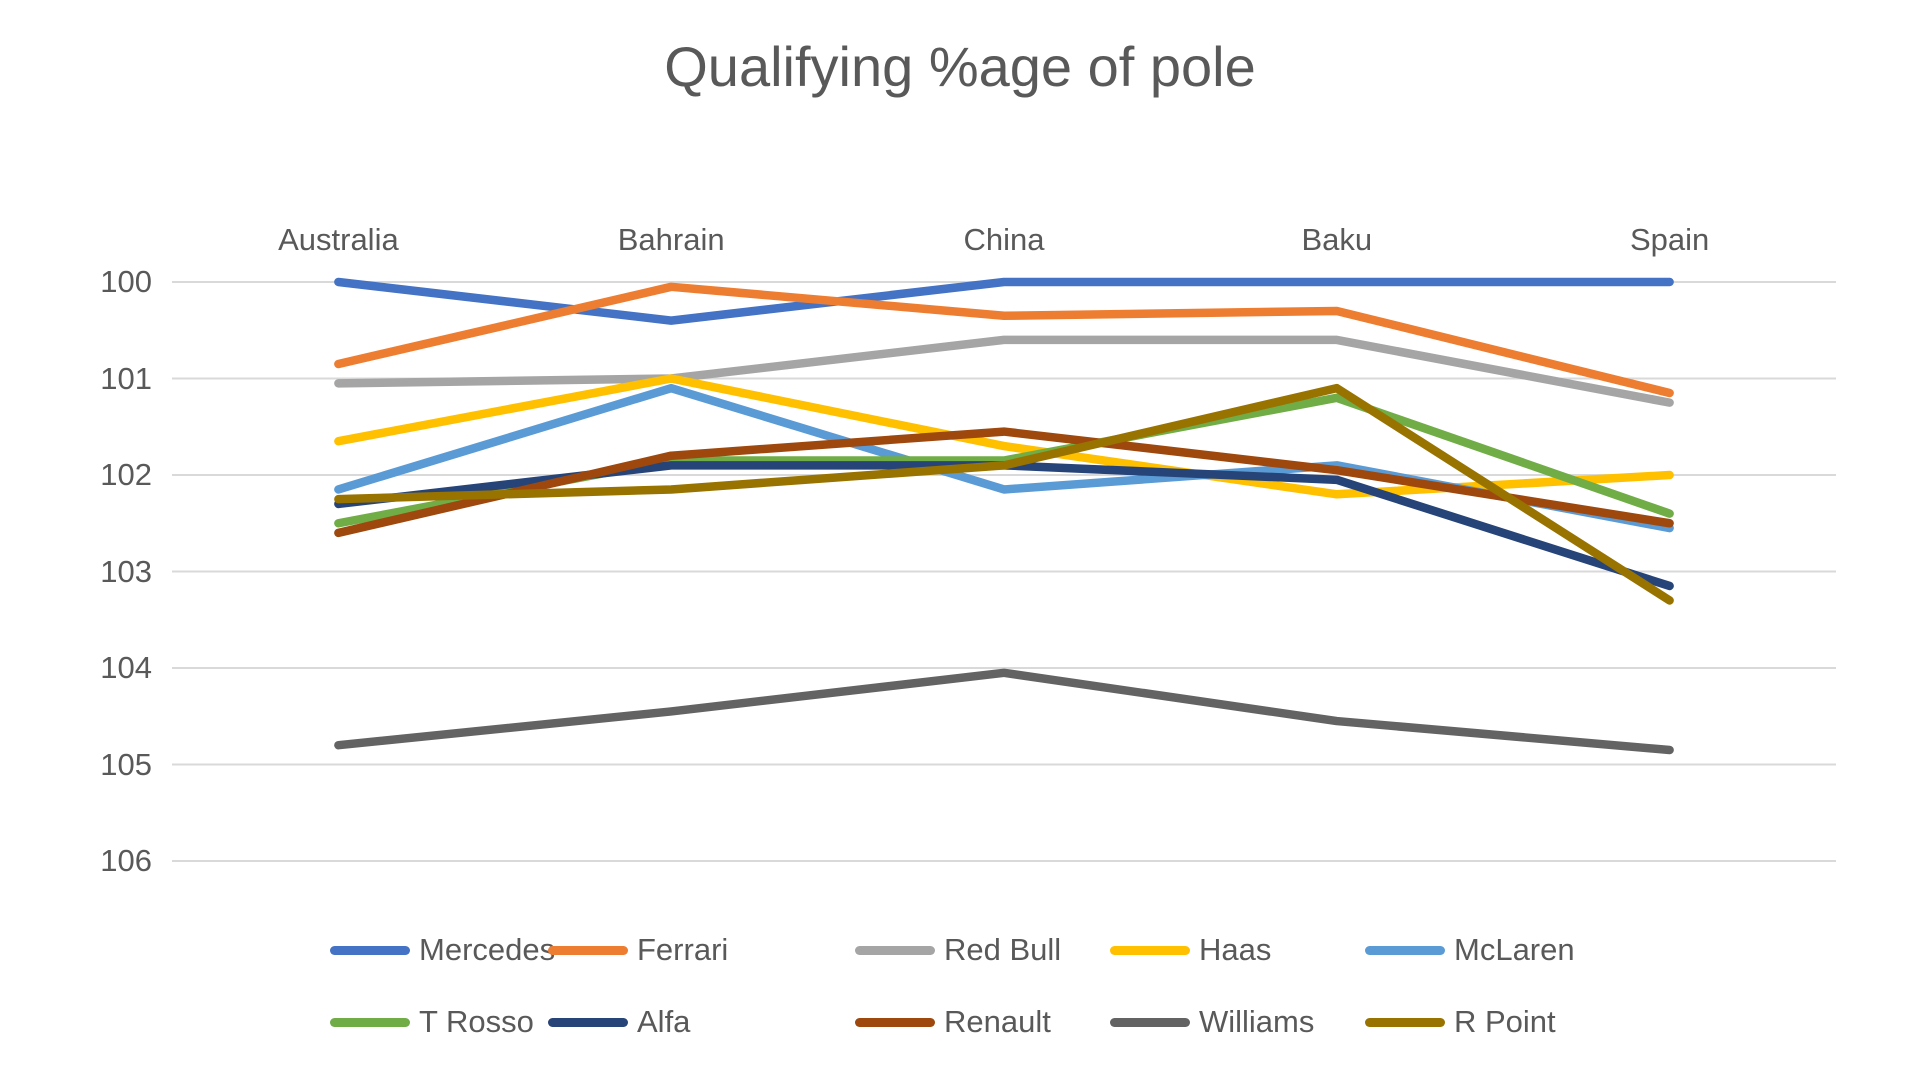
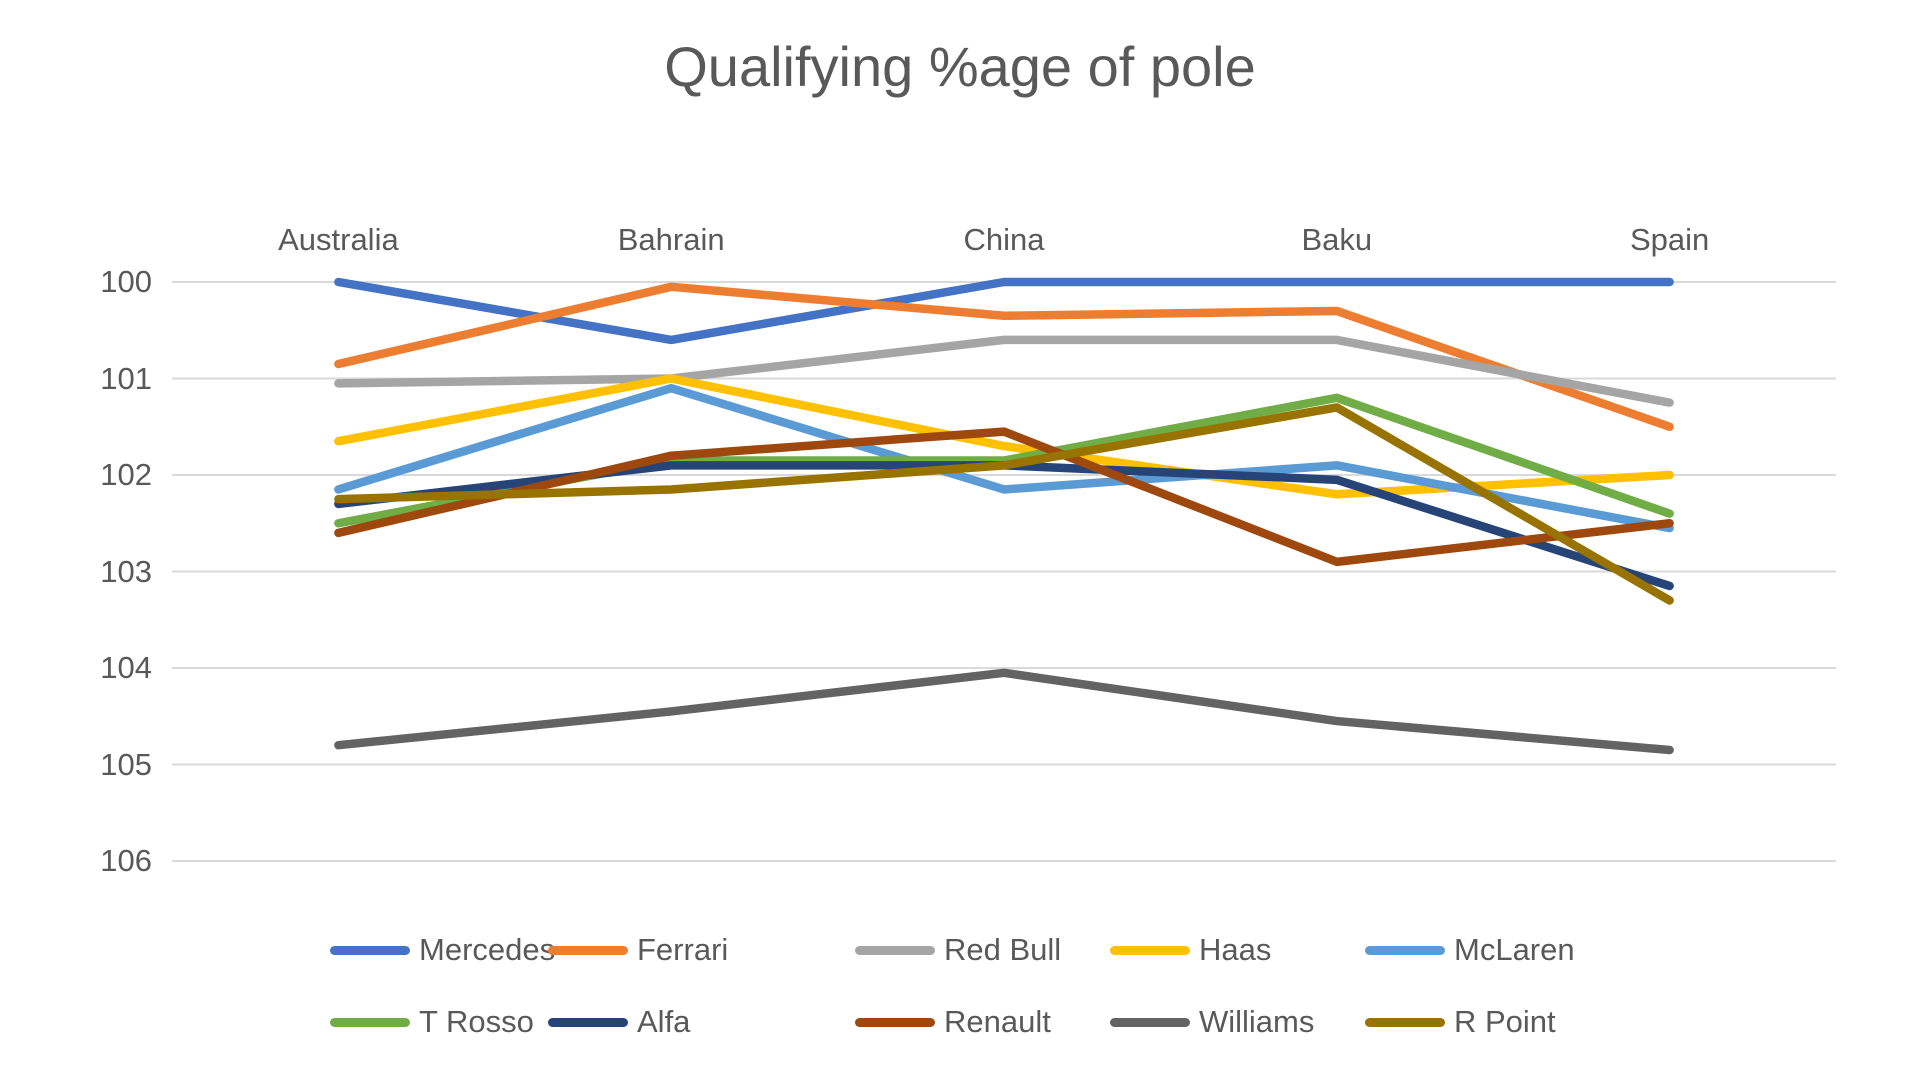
Mercedes/Bahrain: 100.4 -> 100.6
Renault/Baku: 102.0 -> 102.9
R Point/Baku: 101.1 -> 101.3
Ferrari/Spain: 101.2 -> 101.5
